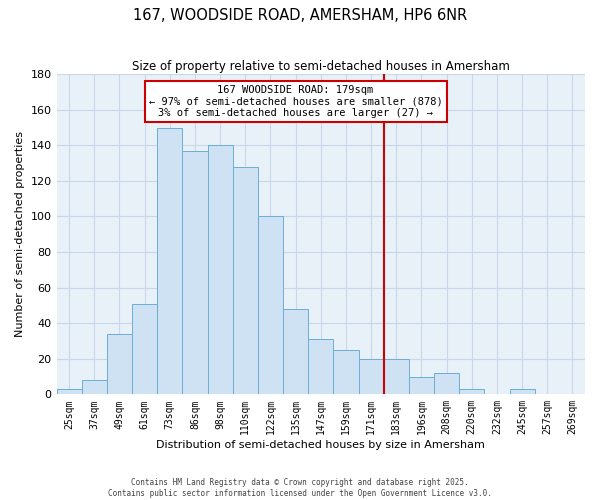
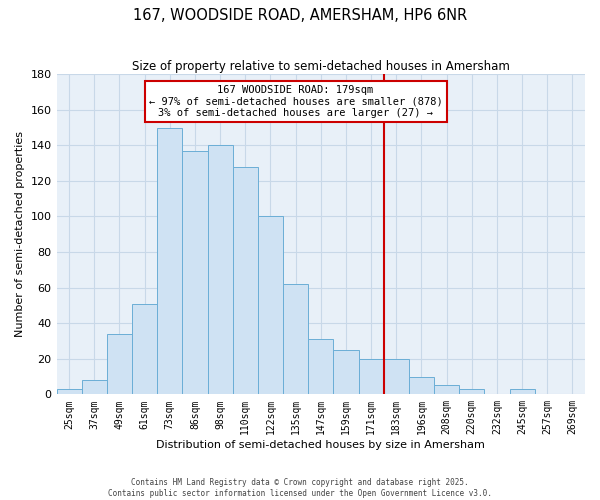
135sqm: 48 -> 62
208sqm: 12 -> 5
